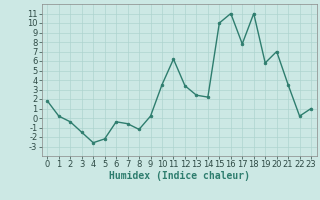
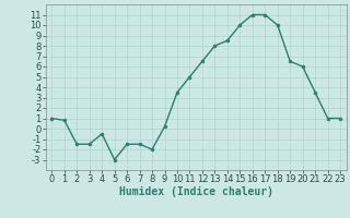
0: 1.8 -> 1.0
1: 0.2 -> 0.8
2: -0.4 -> -1.5
4: -2.6 -> -0.5
5: -2.2 -> -3.0
6: -0.4 -> -1.5
7: -0.6 -> -1.5
8: -1.2 -> -2.0
11: 6.2 -> 5.0
12: 3.4 -> 6.5
13: 2.4 -> 8.0
14: 2.2 -> 8.5
17: 7.8 -> 11.0
18: 11.0 -> 10.0
19: 5.8 -> 6.5
20: 7.0 -> 6.0
22: 0.2 -> 1.0
